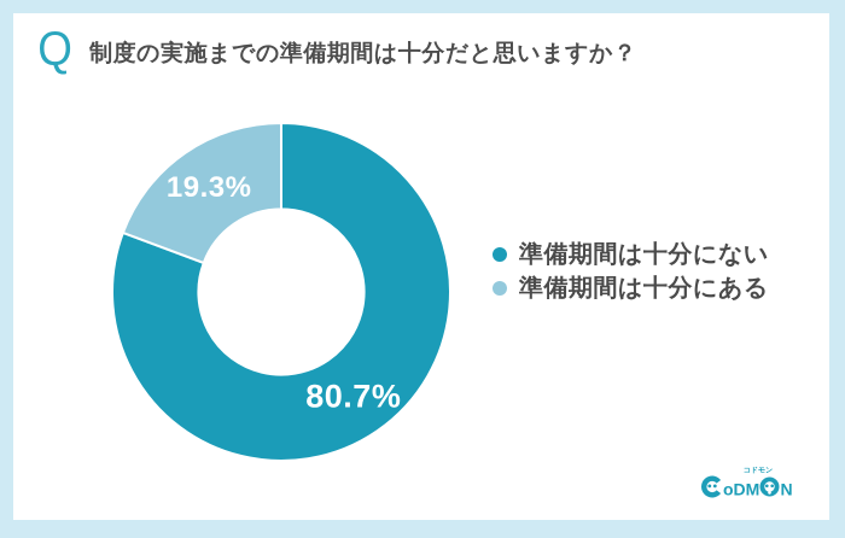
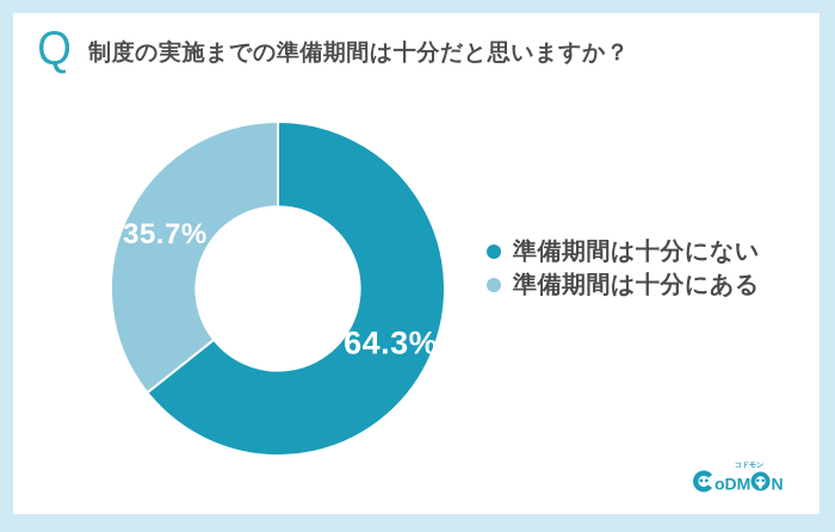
準備期間は十分にない: 80.7% -> 64.3%
準備期間は十分にある: 19.3% -> 35.7%
